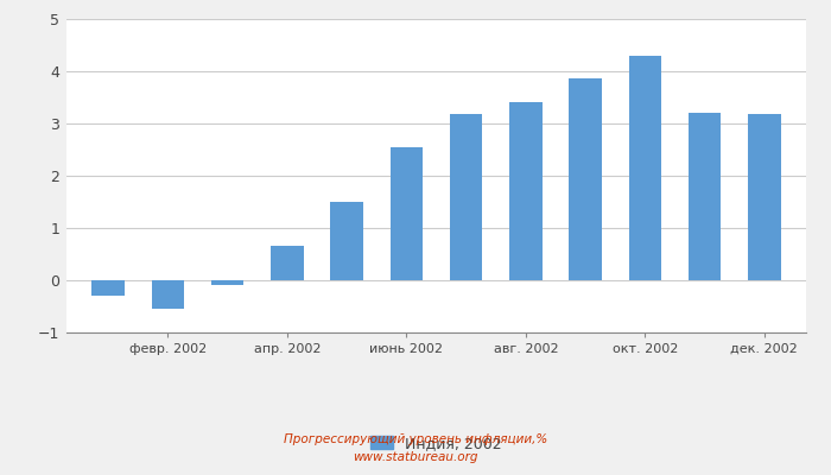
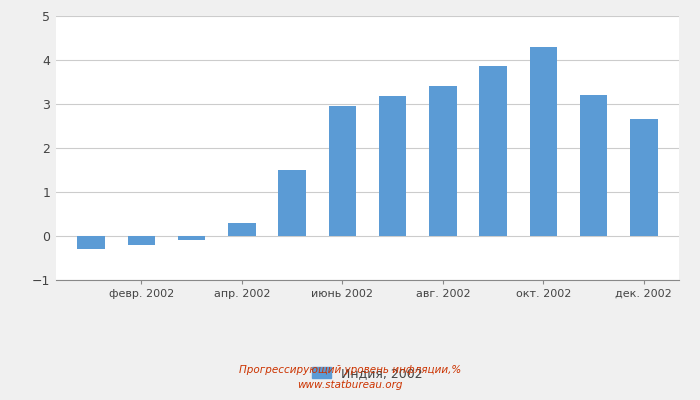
февр. 2002: -0.55 -> -0.20
апр. 2002: 0.65 -> 0.30
июнь 2002: 2.55 -> 2.95
дек. 2002: 3.18 -> 2.65
